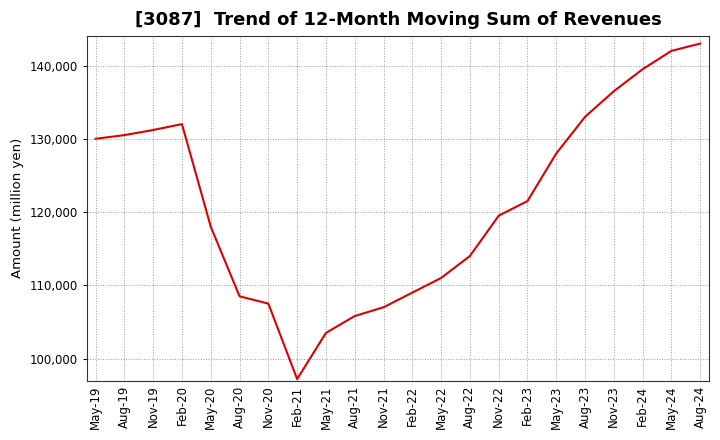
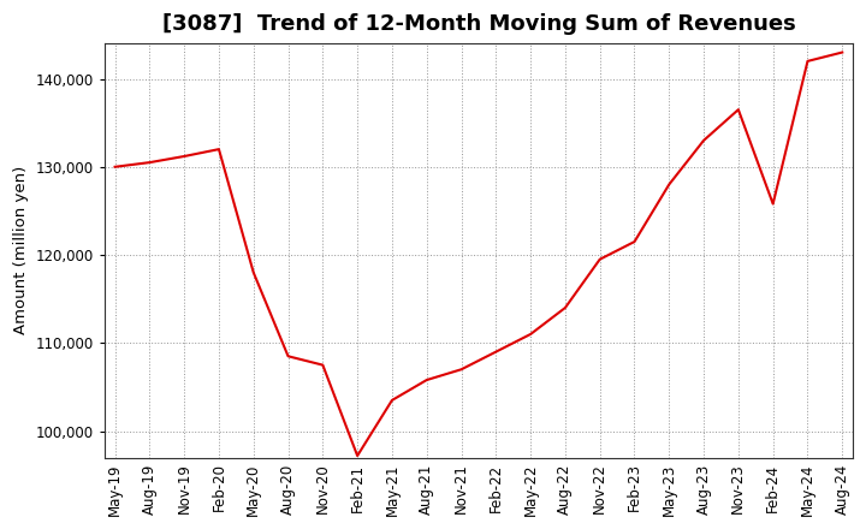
Feb-24: 139,500 -> 125,800
